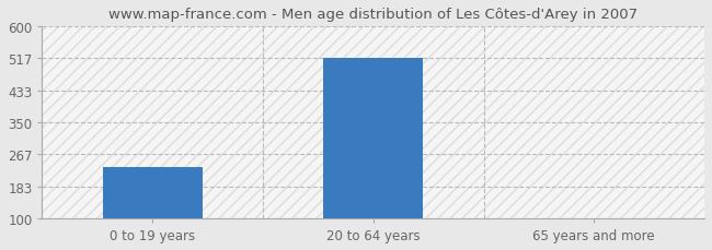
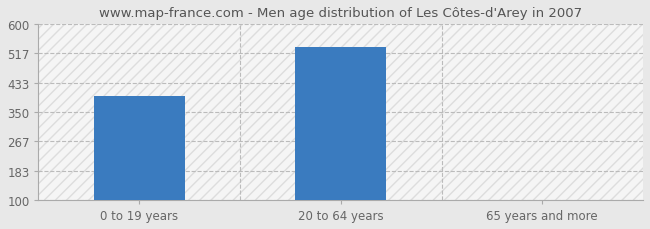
0 to 19 years: 233 -> 395
20 to 64 years: 517 -> 535
